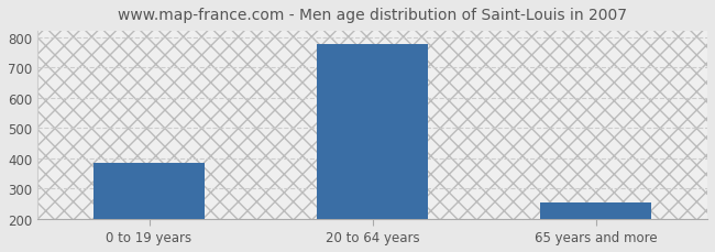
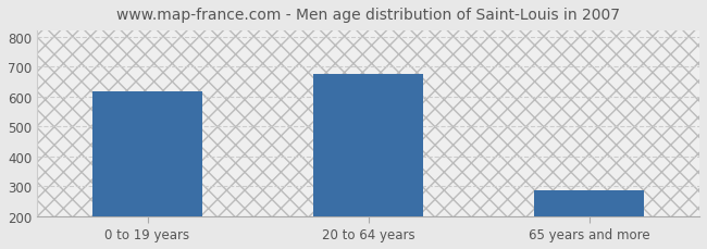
0 to 19 years: 385 -> 615
20 to 64 years: 775 -> 675
65 years and more: 252 -> 285
